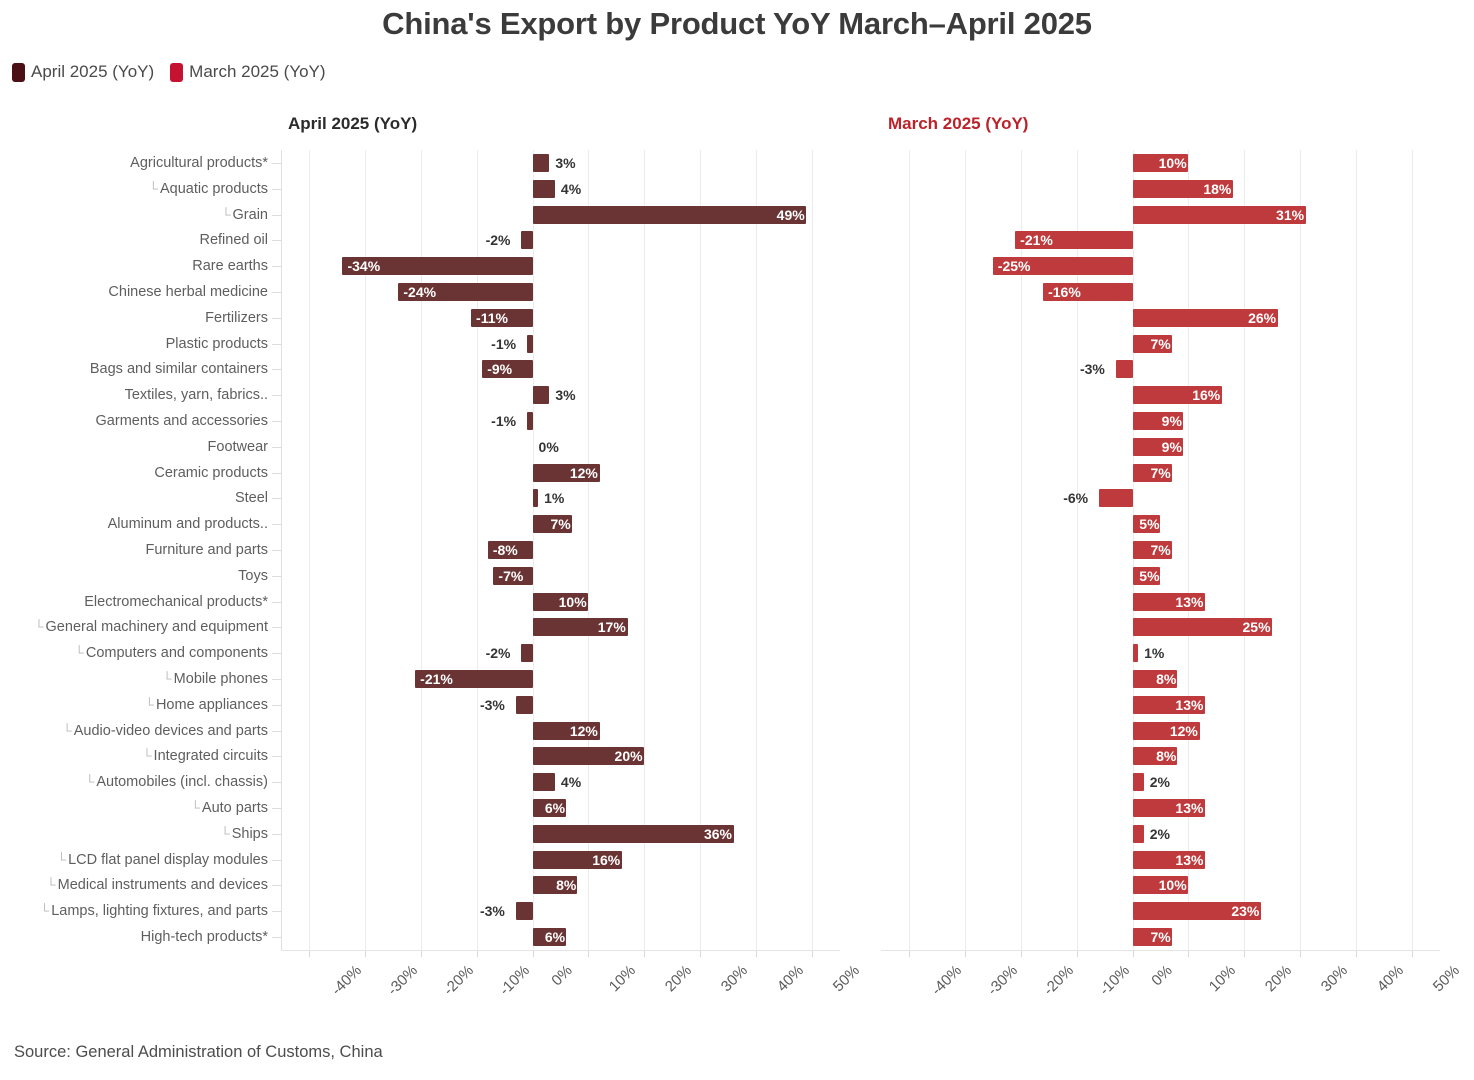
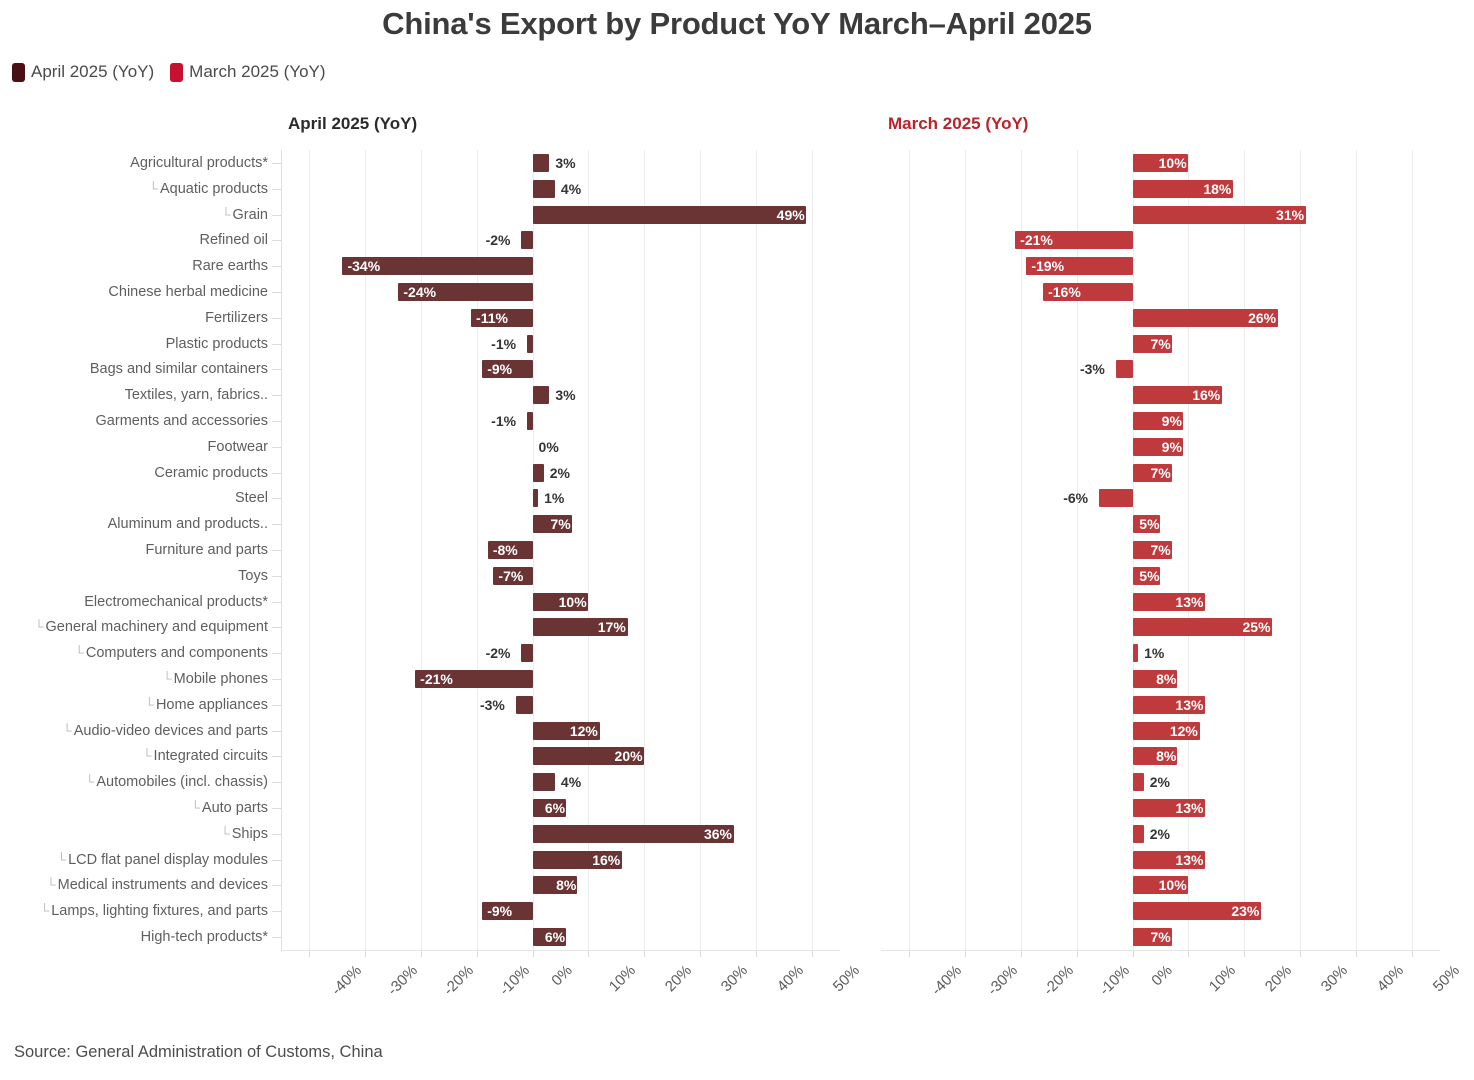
March 2025 (YoY)/Rare earths: -25% -> -19%
April 2025 (YoY)/Ceramic products: 12% -> 2%
April 2025 (YoY)/Lamps, lighting fixtures, and parts: -3% -> -9%
